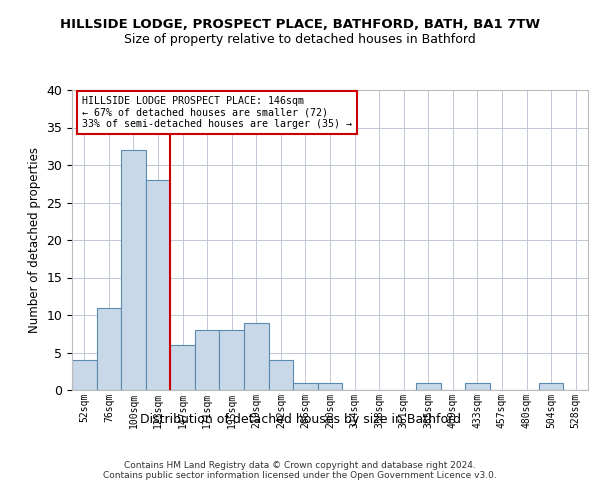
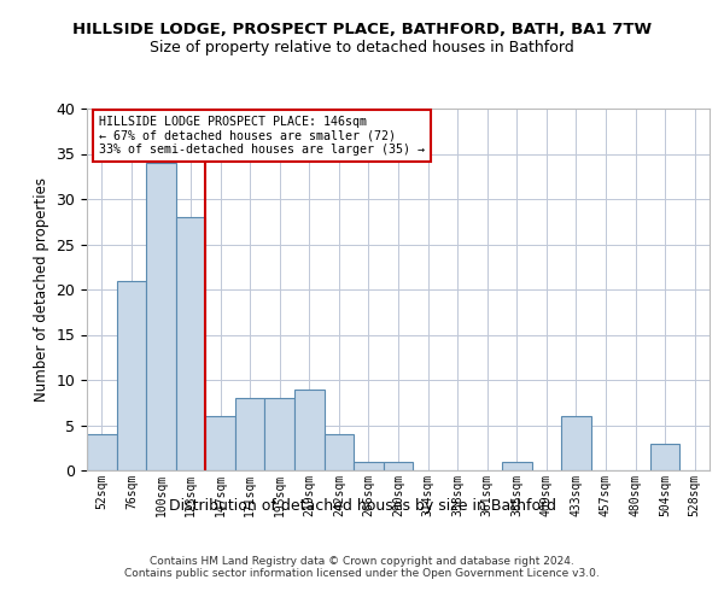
76sqm: 11 -> 21
100sqm: 32 -> 34
433sqm: 1 -> 6
504sqm: 1 -> 3
